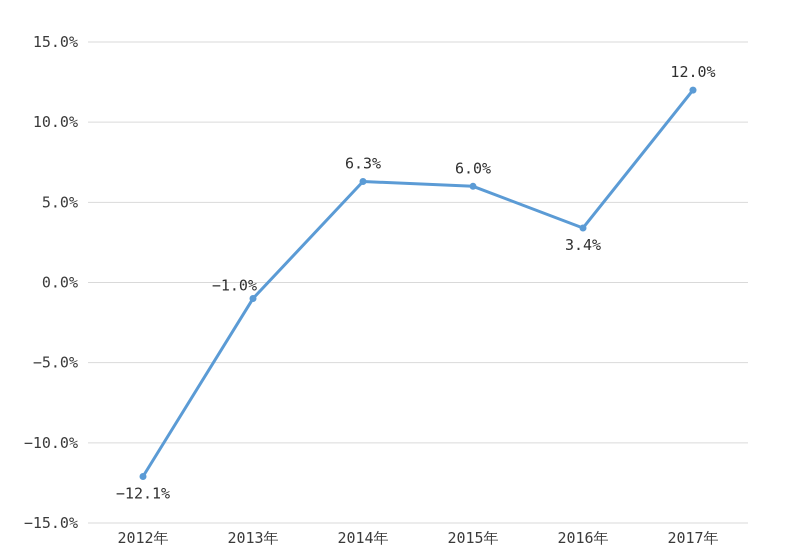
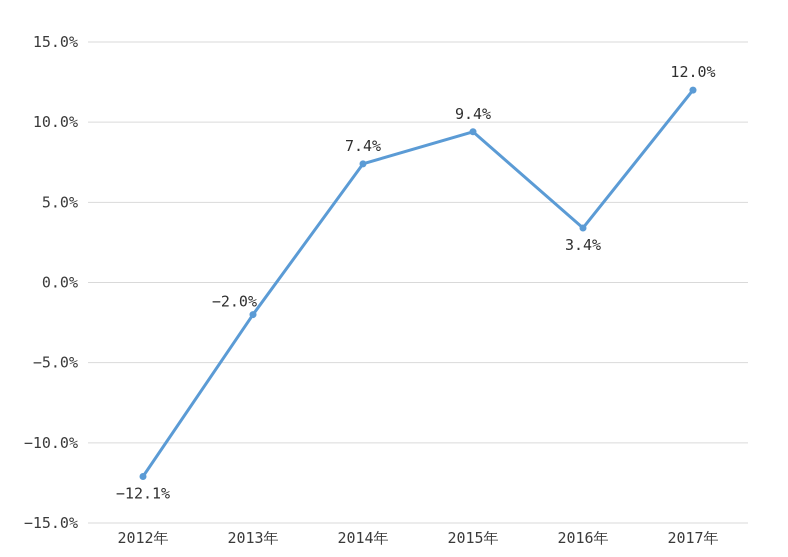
2013年: −1.0% -> −2.0%
2014年: 6.3% -> 7.4%
2015年: 6.0% -> 9.4%
